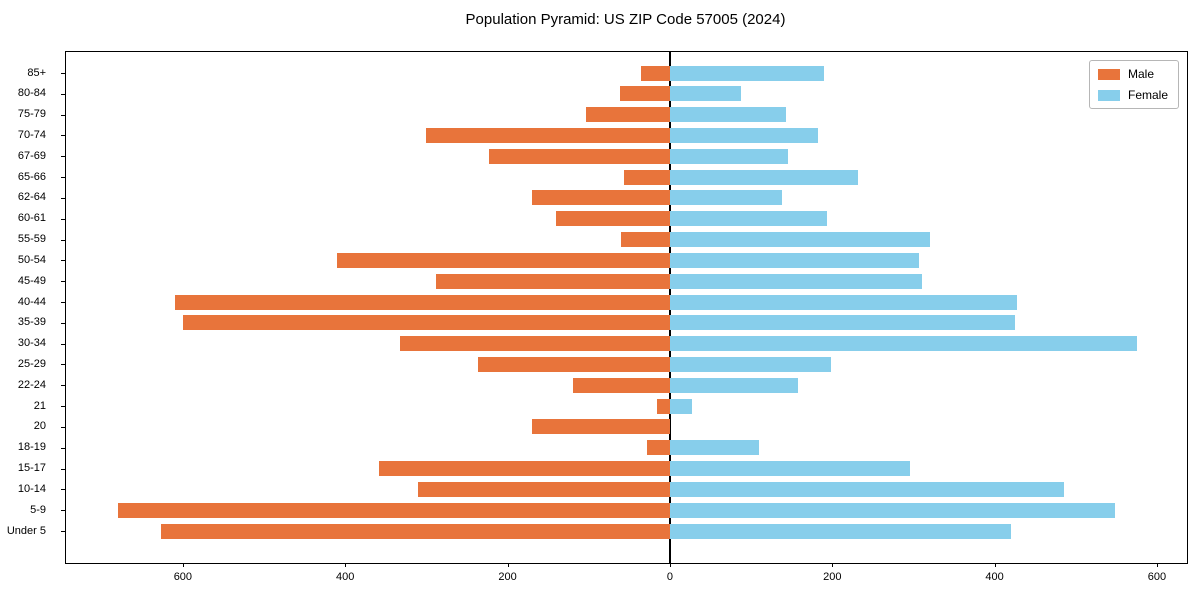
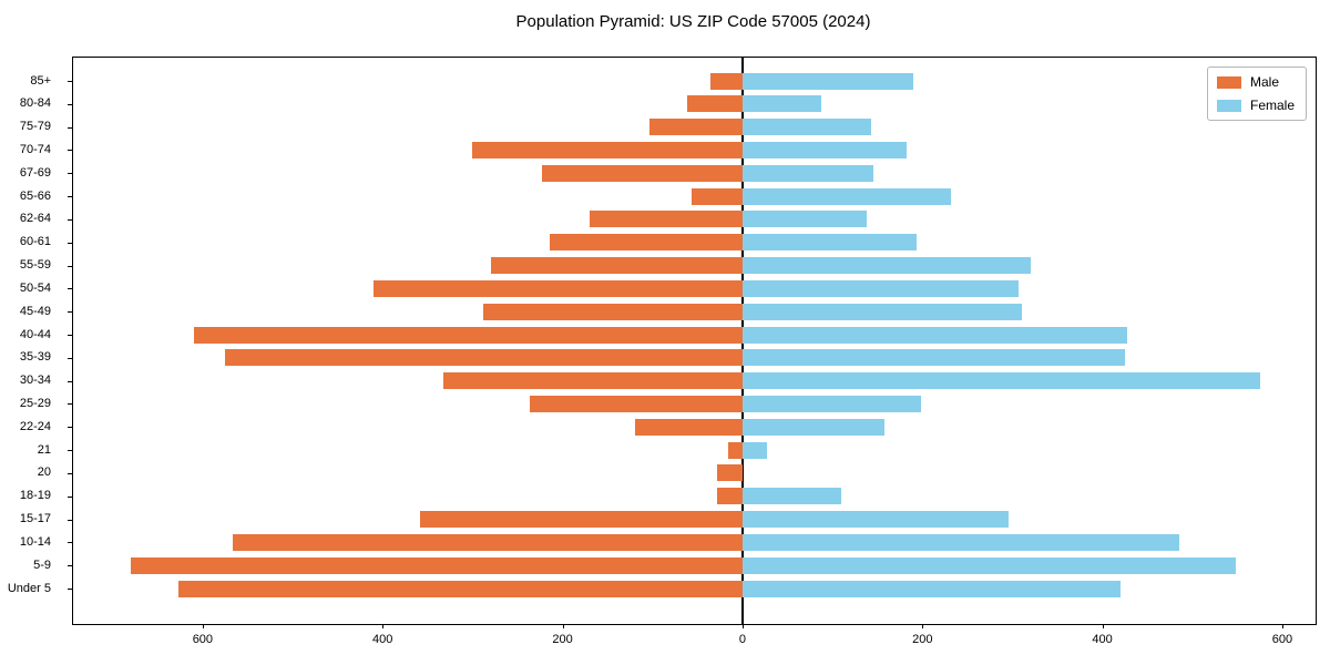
Male/60-61: 140 -> 210
Male/55-59: 60 -> 280
Male/35-39: 600 -> 580
Male/20: 170 -> 30
Male/10-14: 310 -> 570
